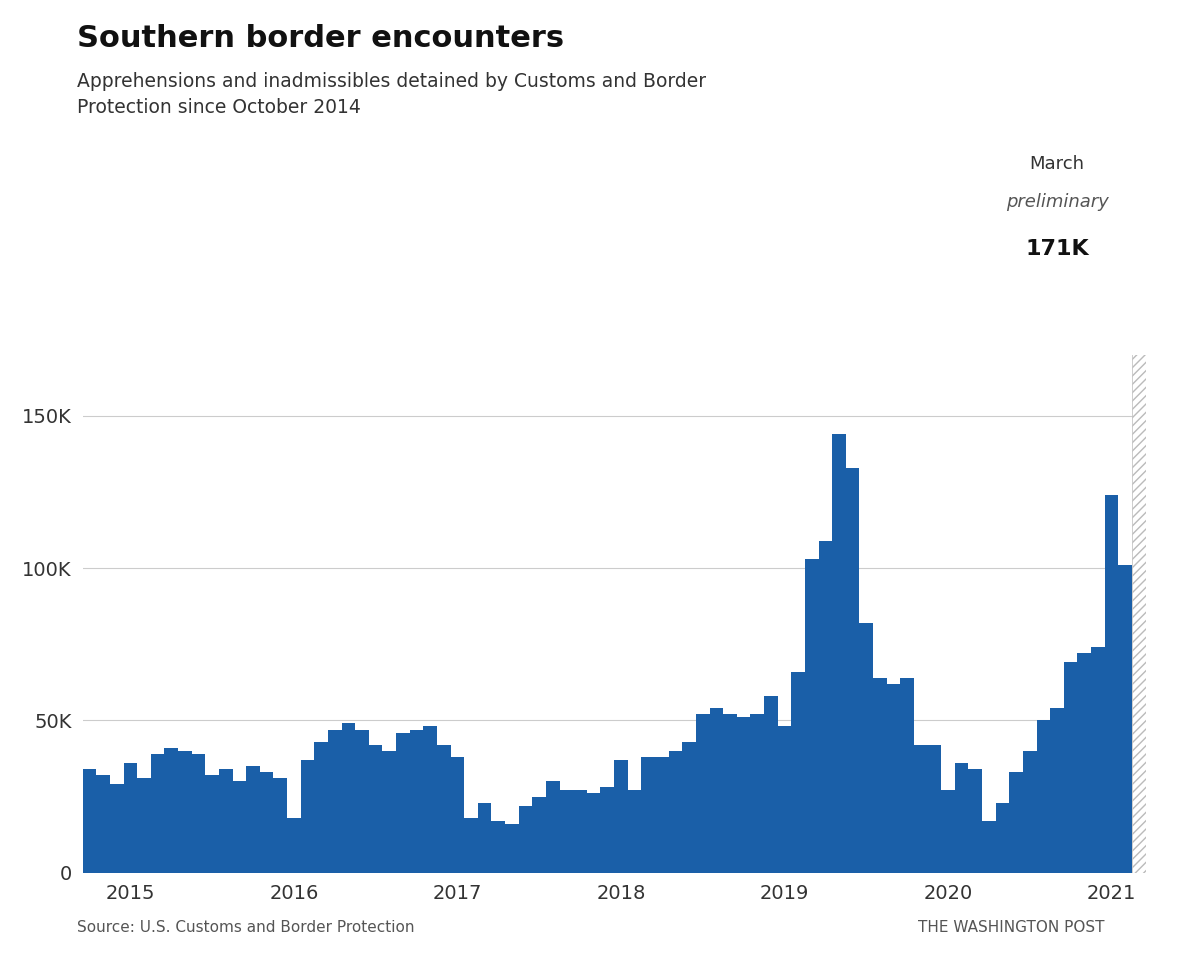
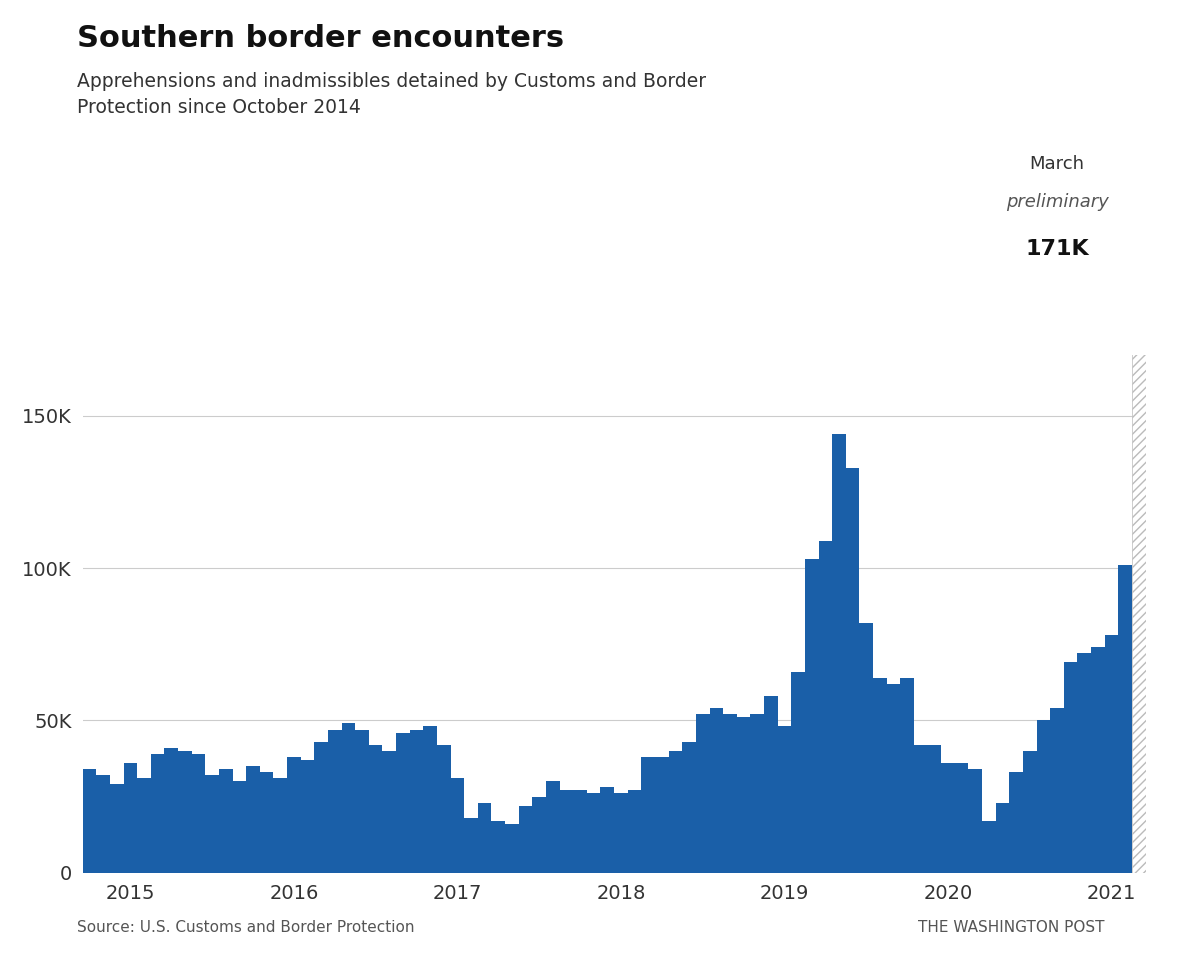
2016: 18K -> 38K
2017: 38K -> 31K
2018: 37K -> 26K
2020: 27K -> 36K
2021: 124K -> 78K
